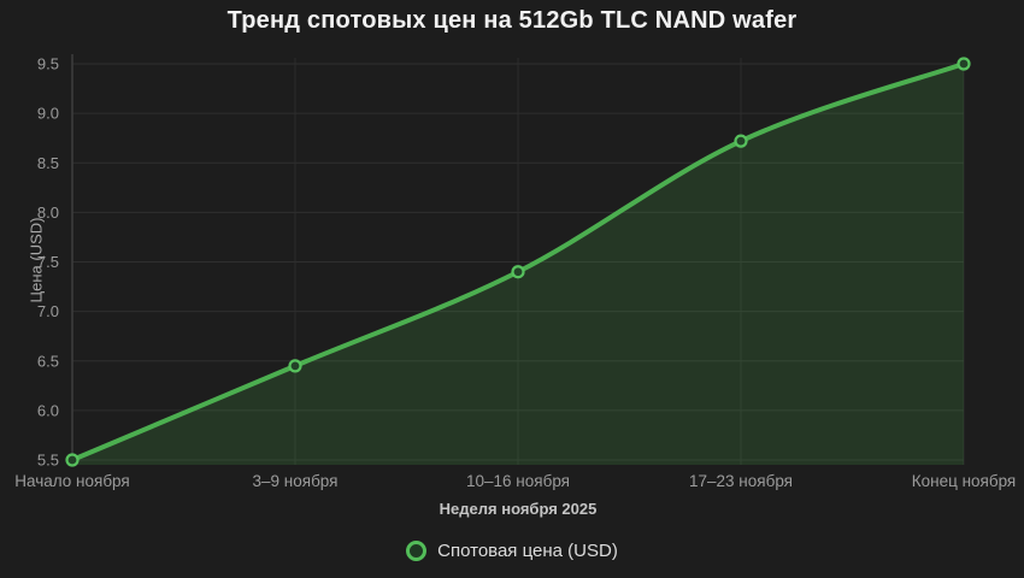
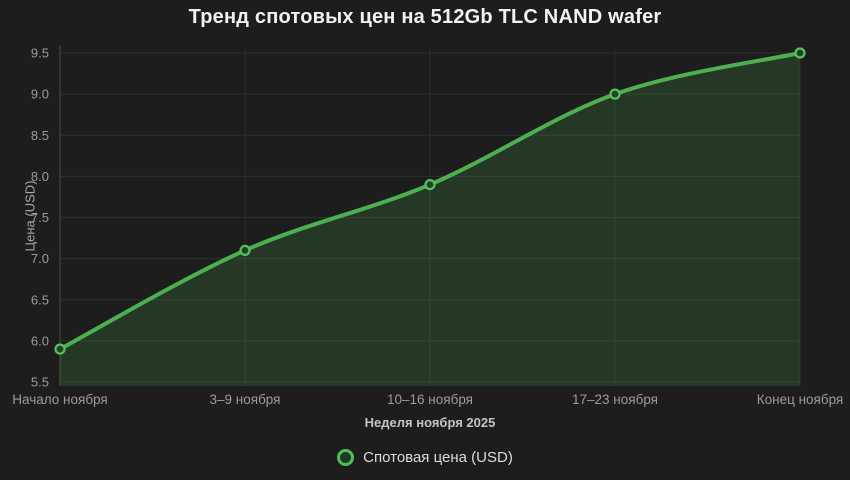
Начало ноября: 5.5 -> 5.9
3–9 ноября: 6.5 -> 7.1
10–16 ноября: 7.4 -> 7.9
17–23 ноября: 8.7 -> 9.0
